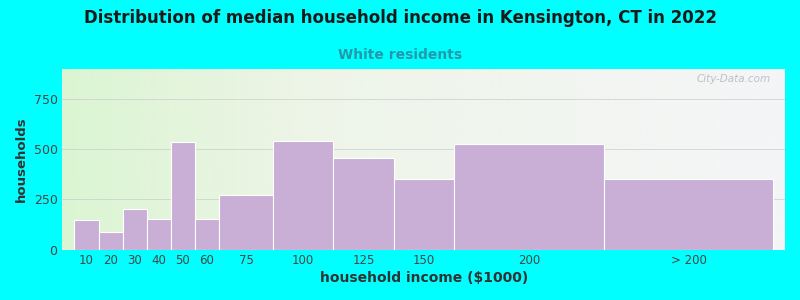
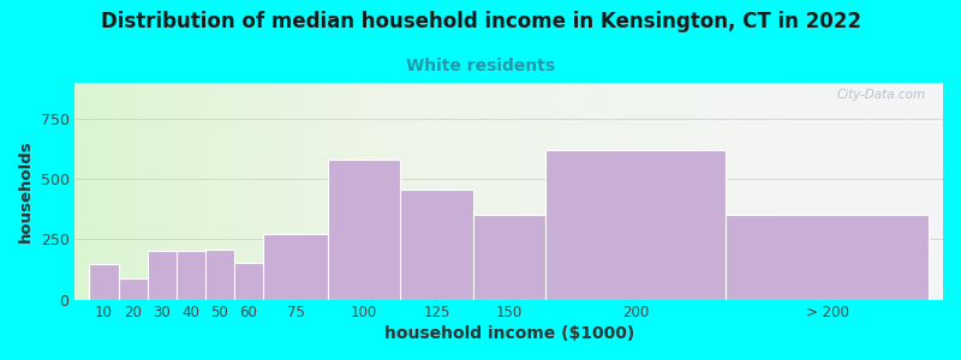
40: 155 -> 205
50: 535 -> 210
100: 540 -> 580
200: 525 -> 620
